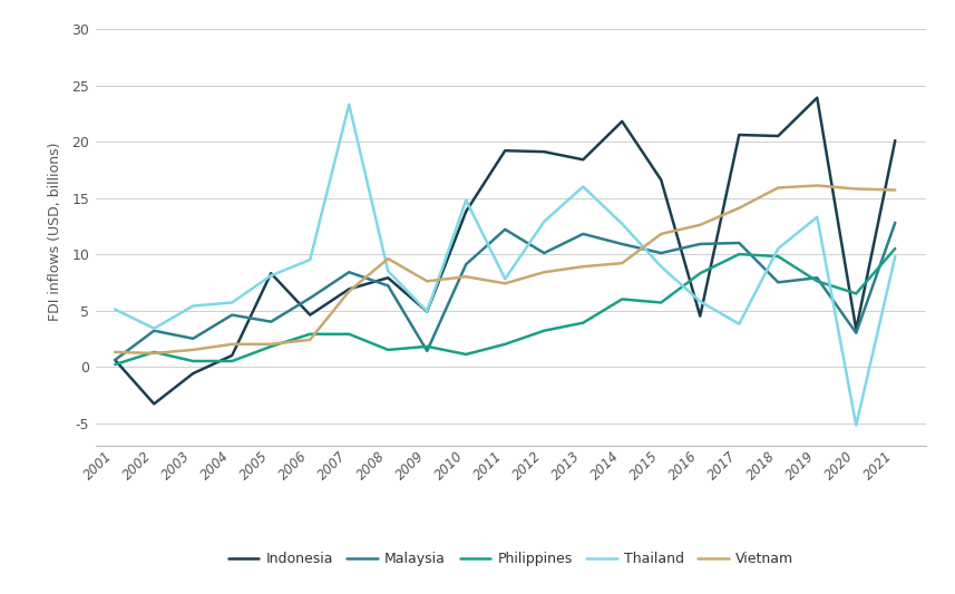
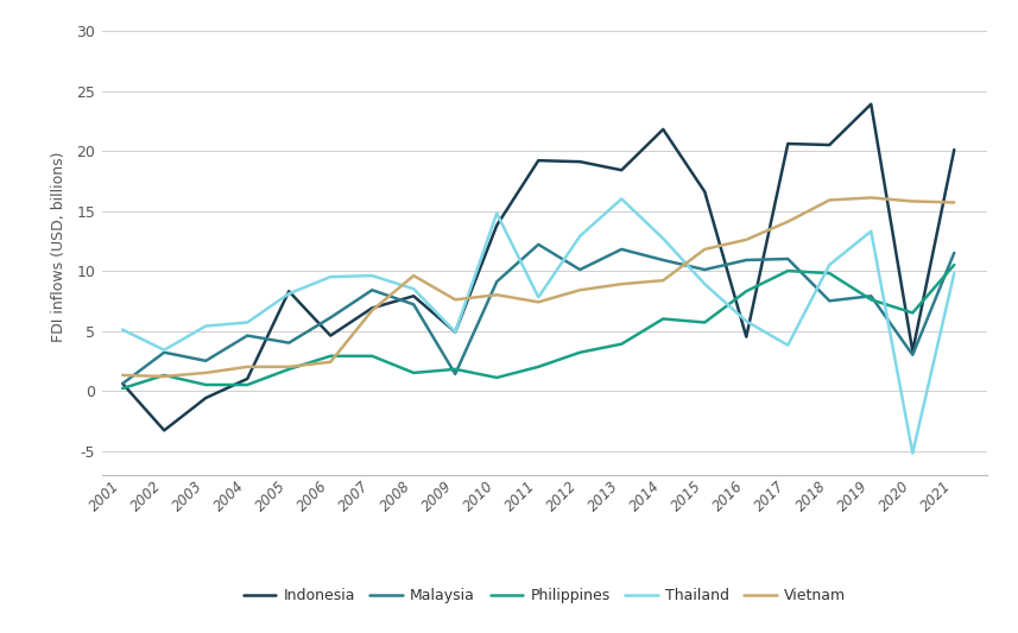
Thailand/2007: 23.3 -> 9.6
Malaysia/2021: 12.8 -> 11.5
